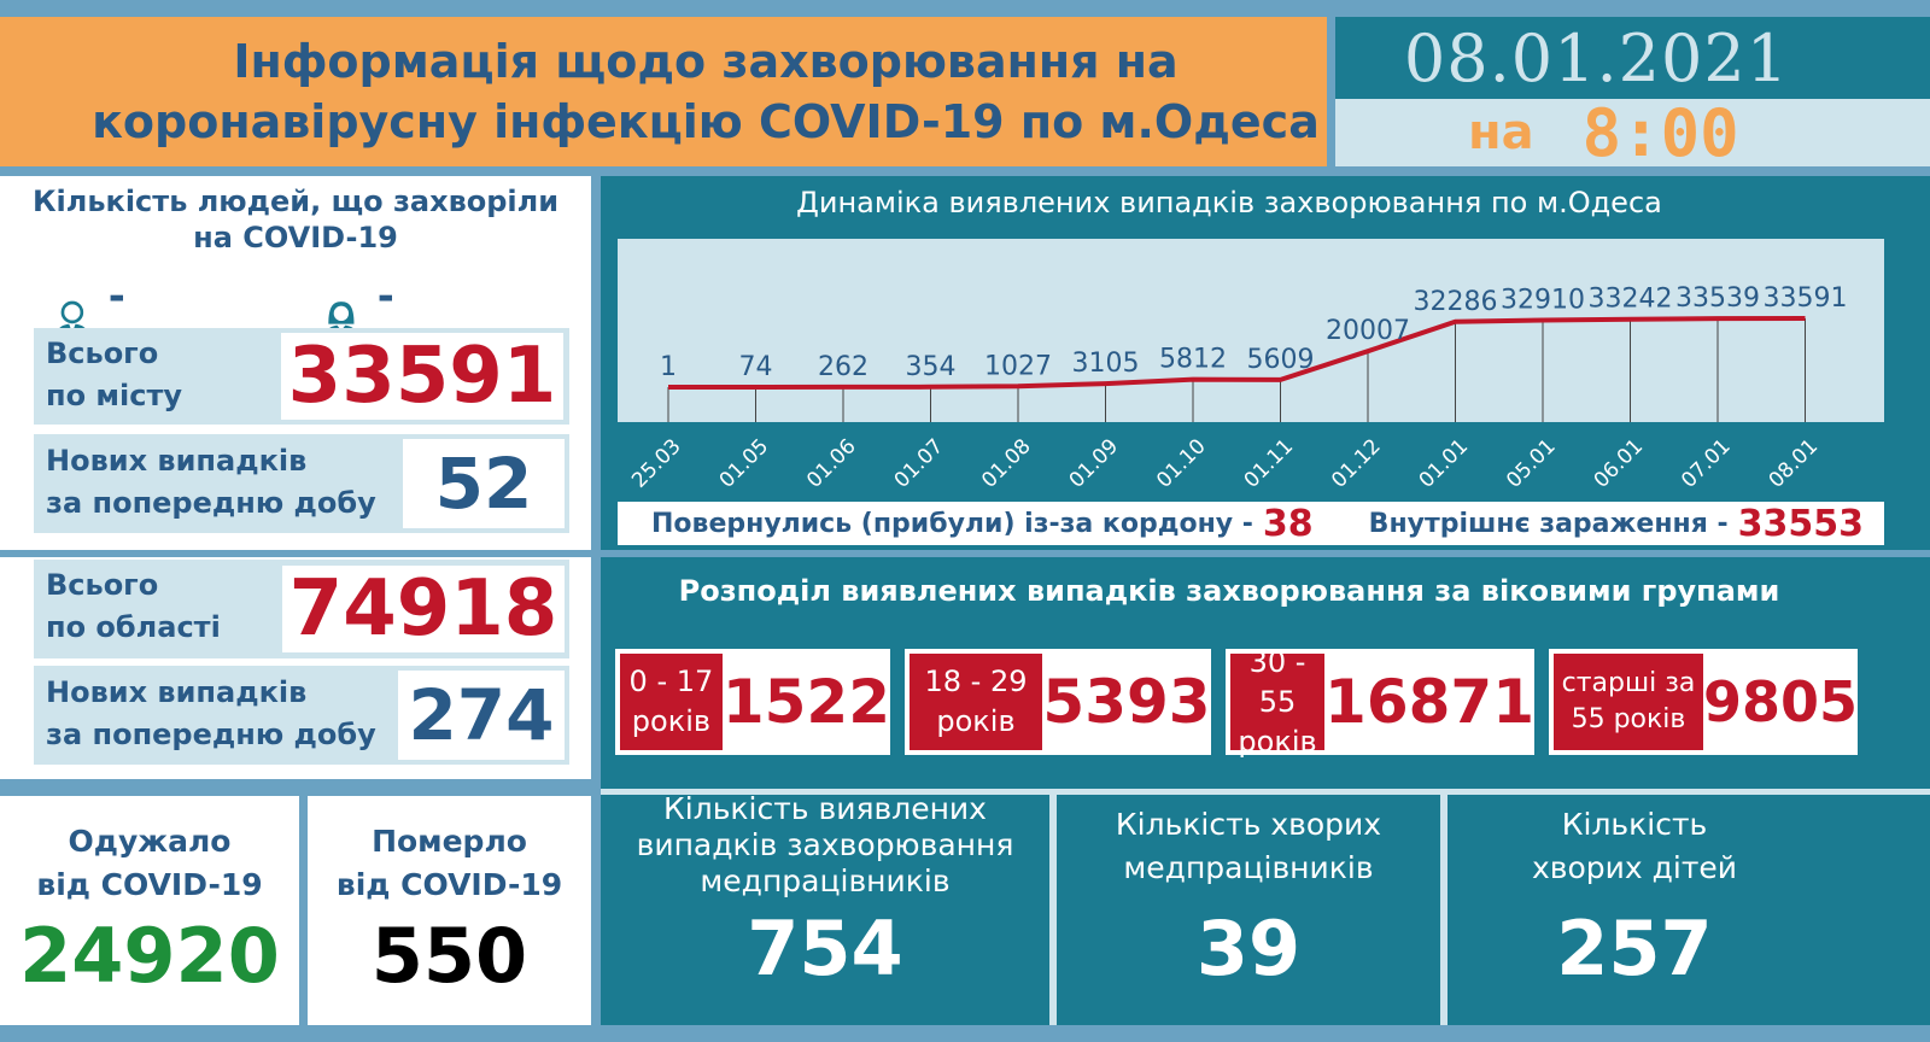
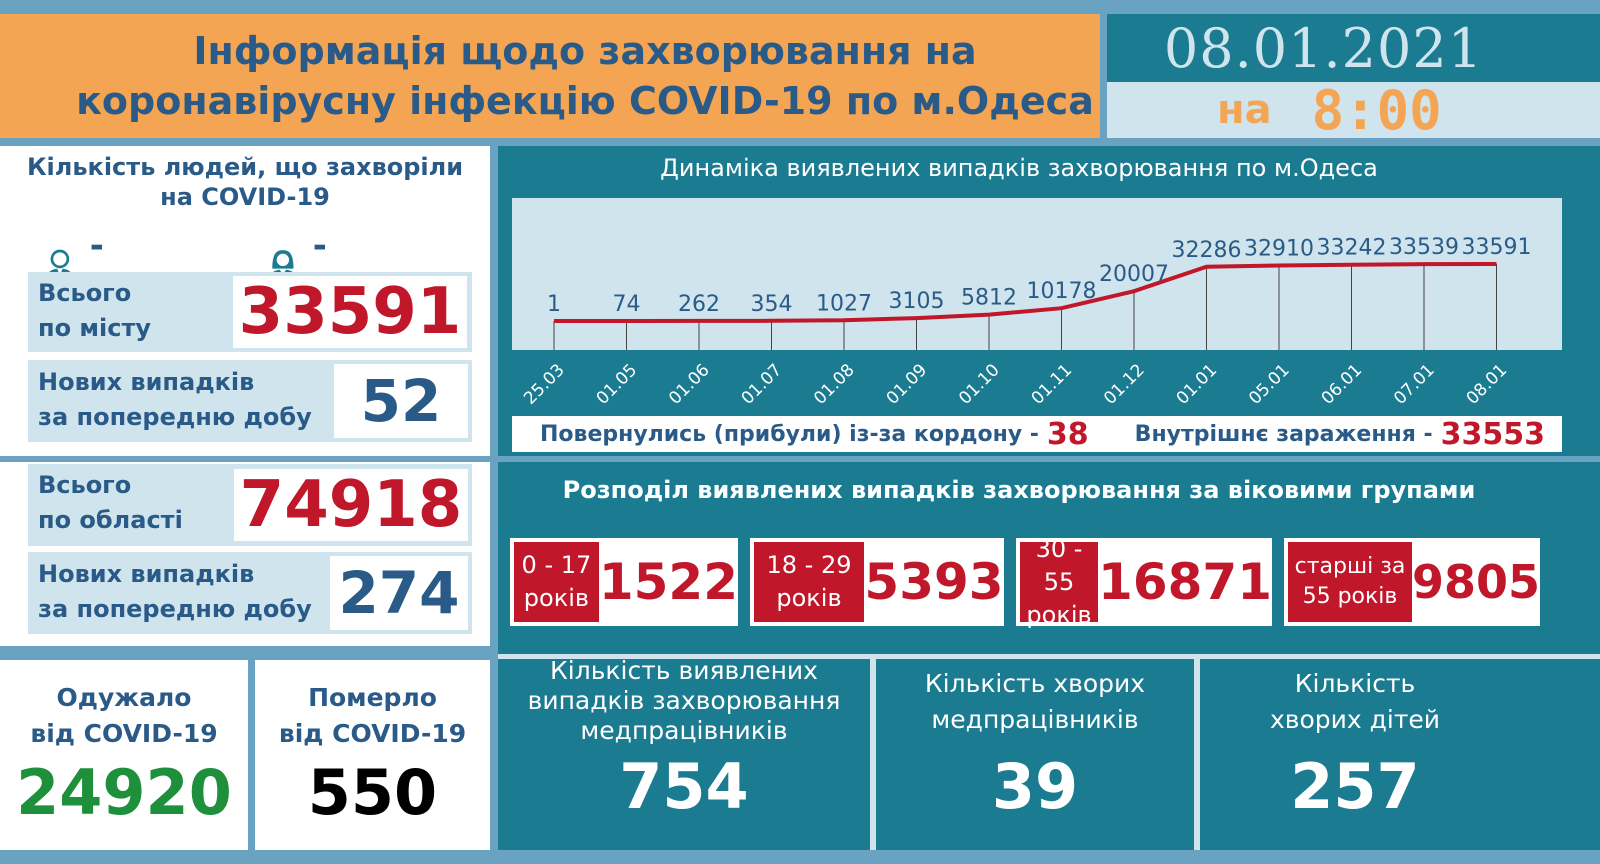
01.11: 5609 -> 10178
